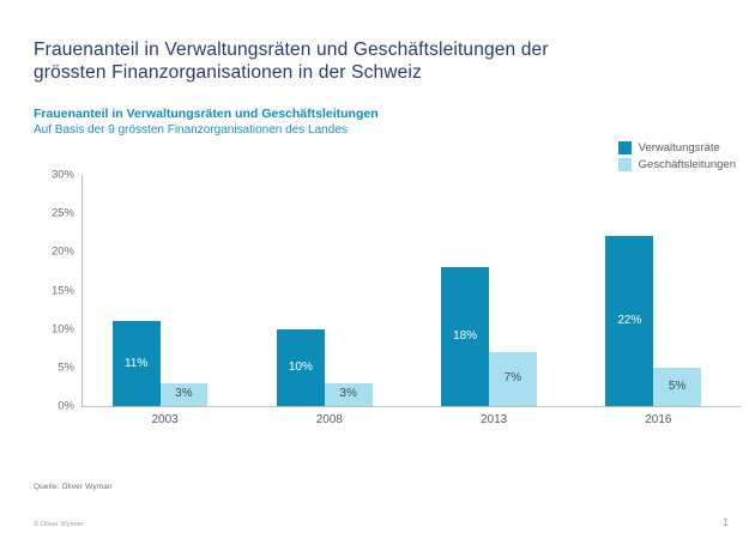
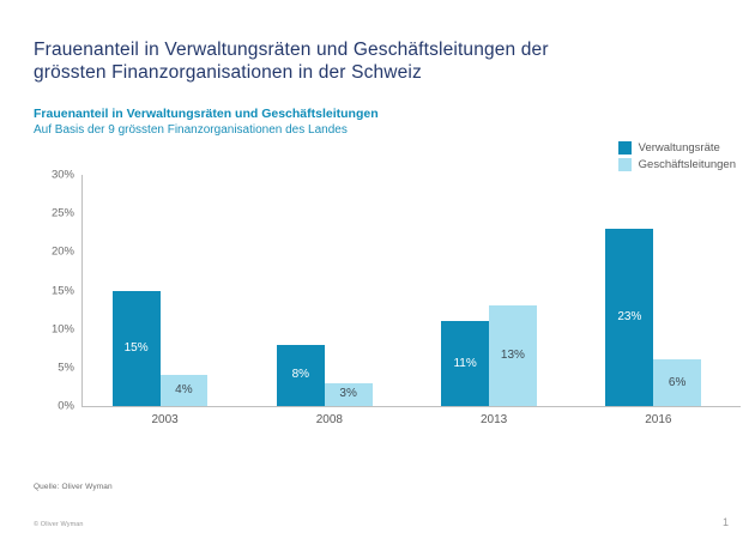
Verwaltungsräte/2003: 11% -> 15%
Geschäftsleitungen/2003: 3% -> 4%
Verwaltungsräte/2008: 10% -> 8%
Verwaltungsräte/2013: 18% -> 11%
Geschäftsleitungen/2013: 7% -> 13%
Verwaltungsräte/2016: 22% -> 23%
Geschäftsleitungen/2016: 5% -> 6%
